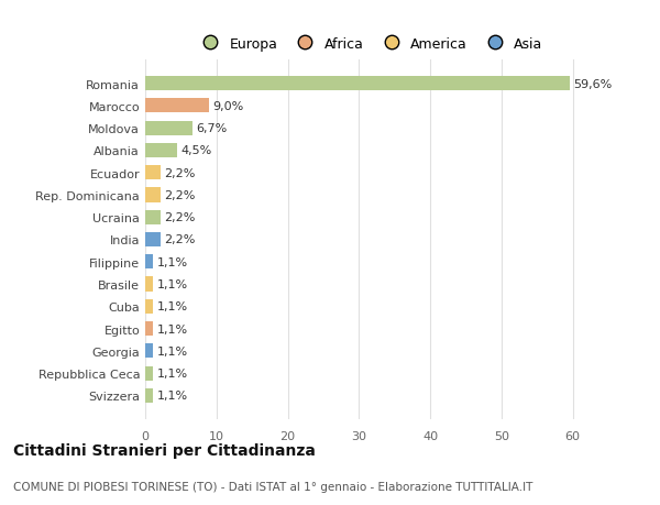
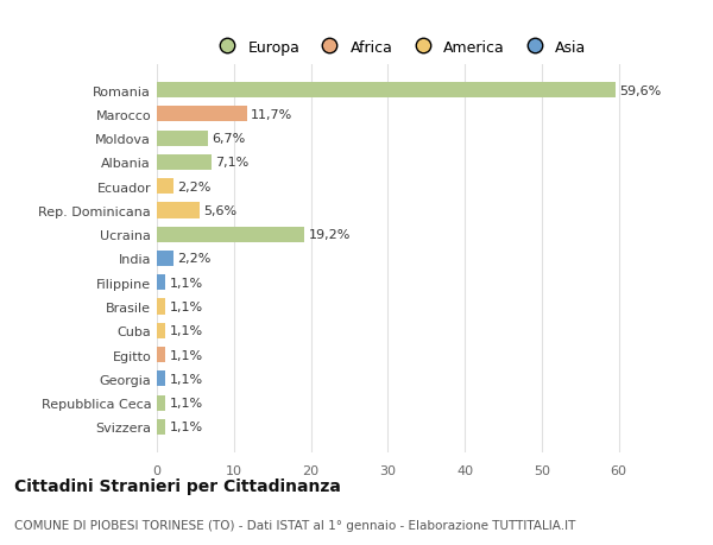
Marocco: 9,0% -> 11,7%
Albania: 4,5% -> 7,1%
Rep. Dominicana: 2,2% -> 5,6%
Ucraina: 2,2% -> 19,2%
